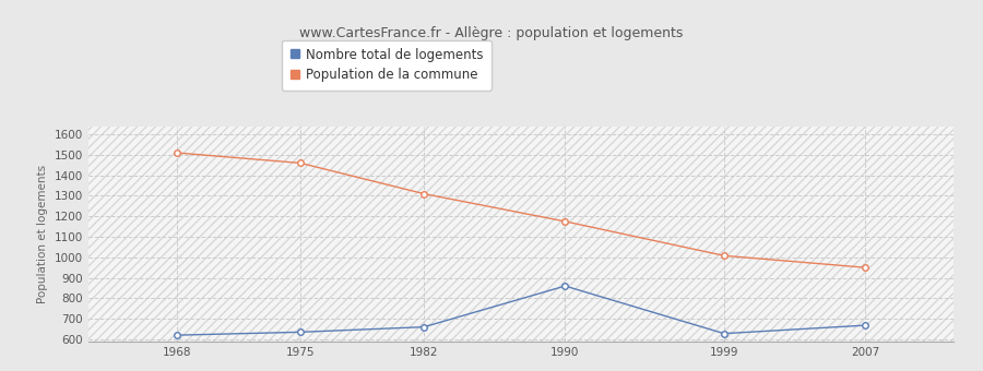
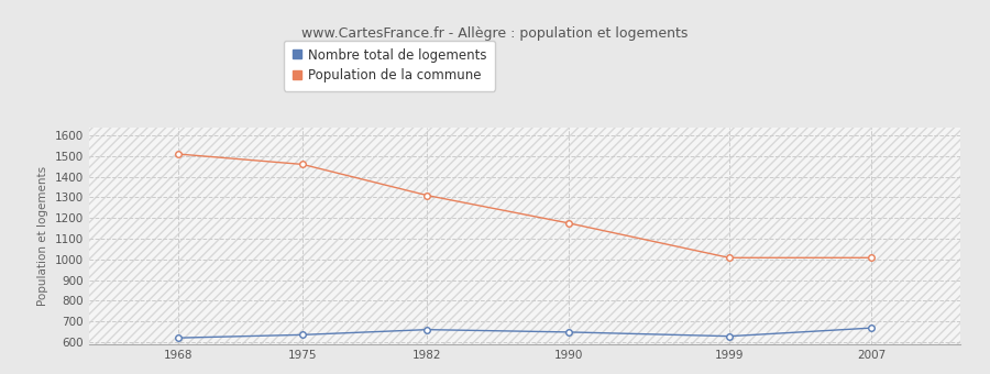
Nombre total de logements/1990: 860 -> 650
Population de la commune/2007: 950 -> 1010
